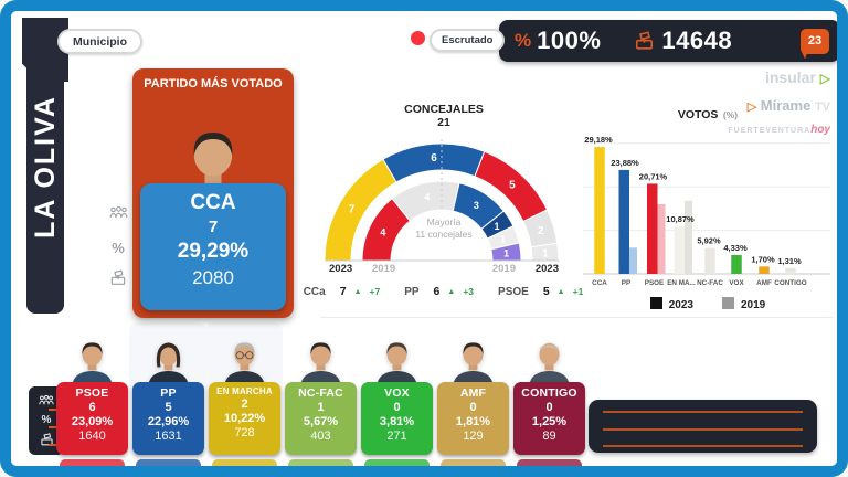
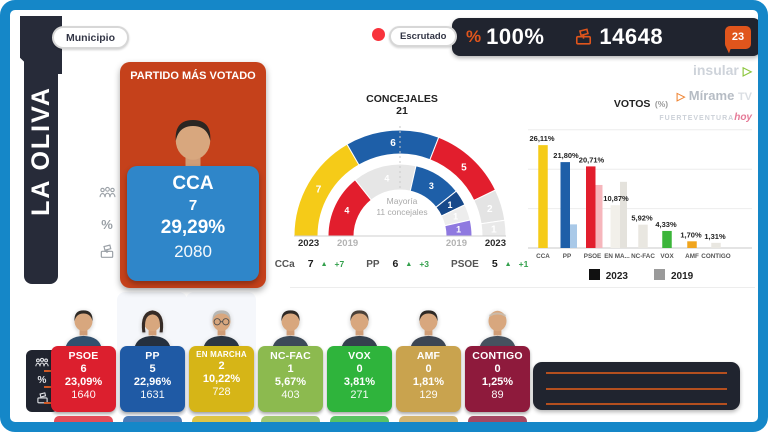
VOTOS/2023/CCA: 29,18% -> 26,11%
VOTOS/2023/PP: 23,88% -> 21,80%
